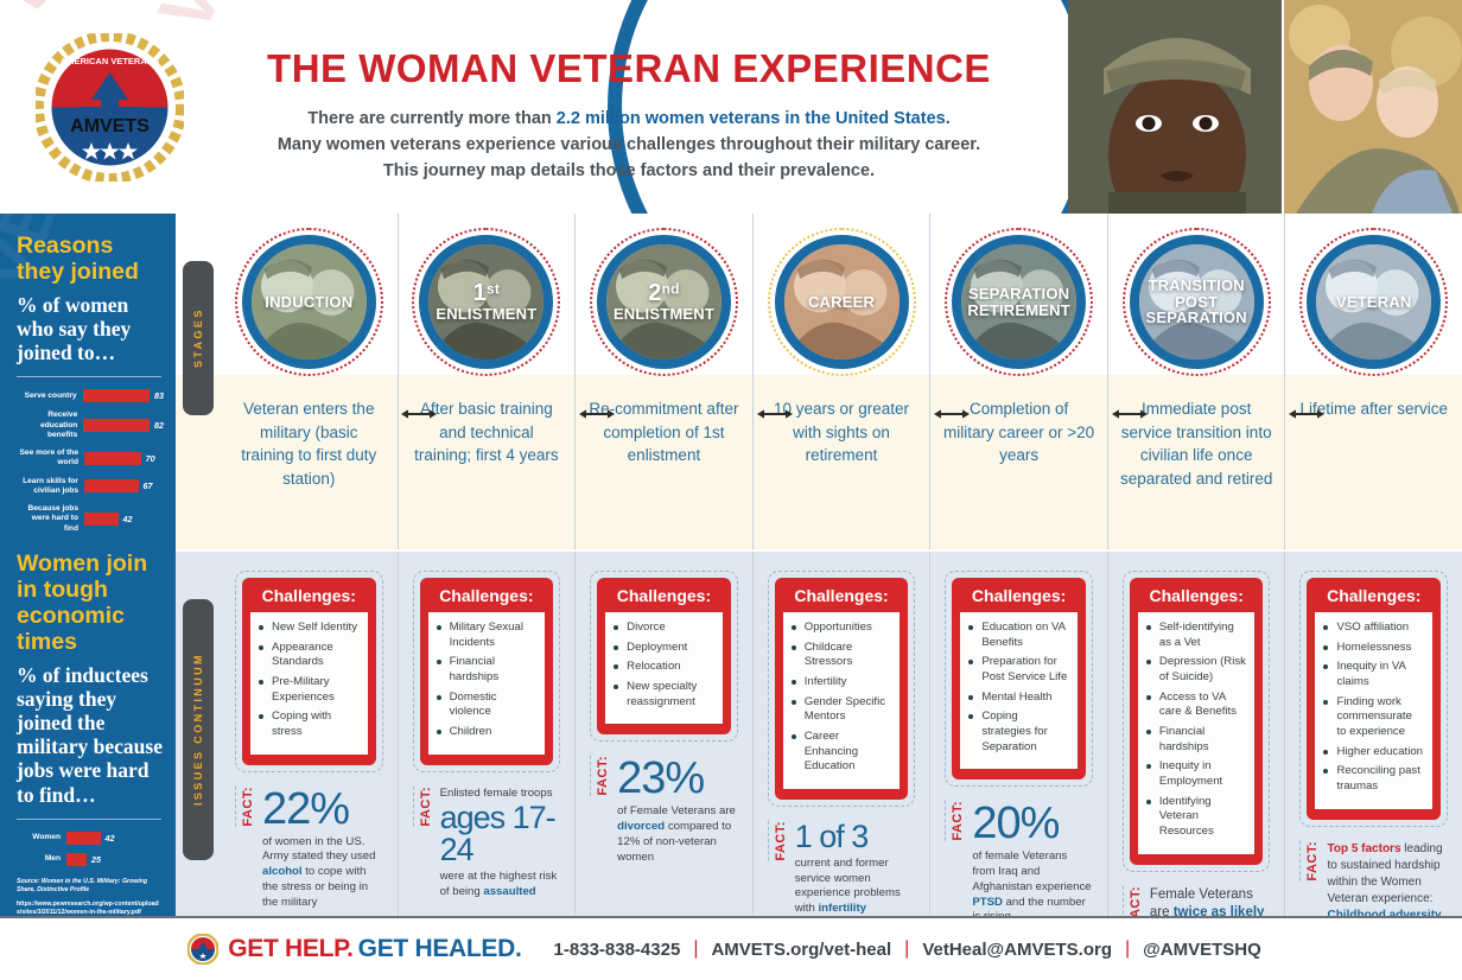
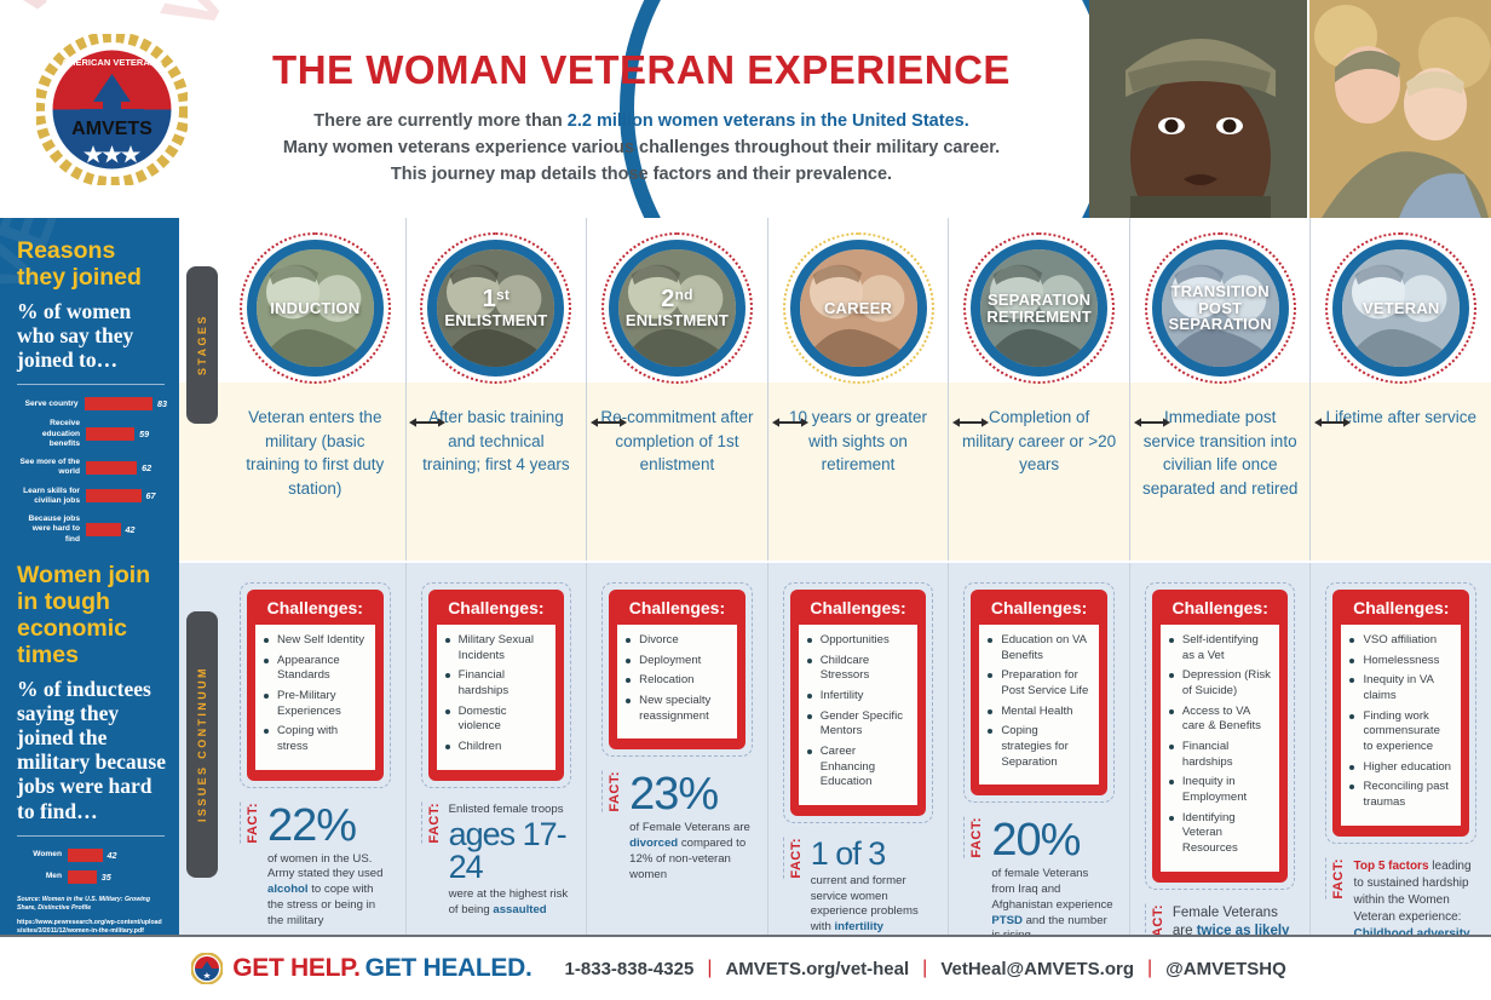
Reasons they joined/Receive education benefits: 82 -> 59
Reasons they joined/See more of the world: 70 -> 62
Women join in tough economic times/Men: 25 -> 35
